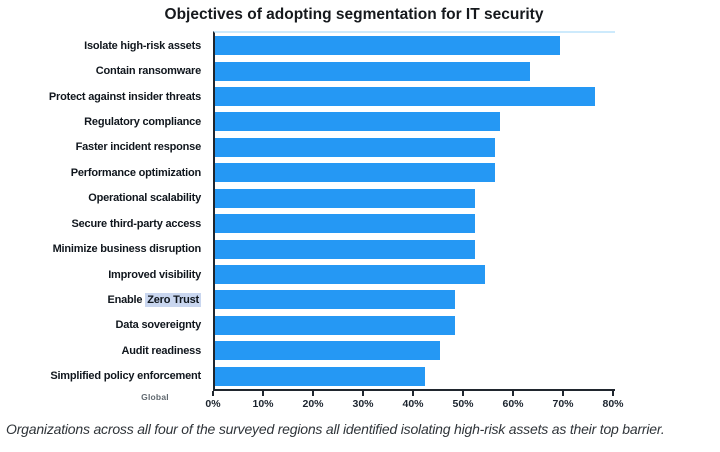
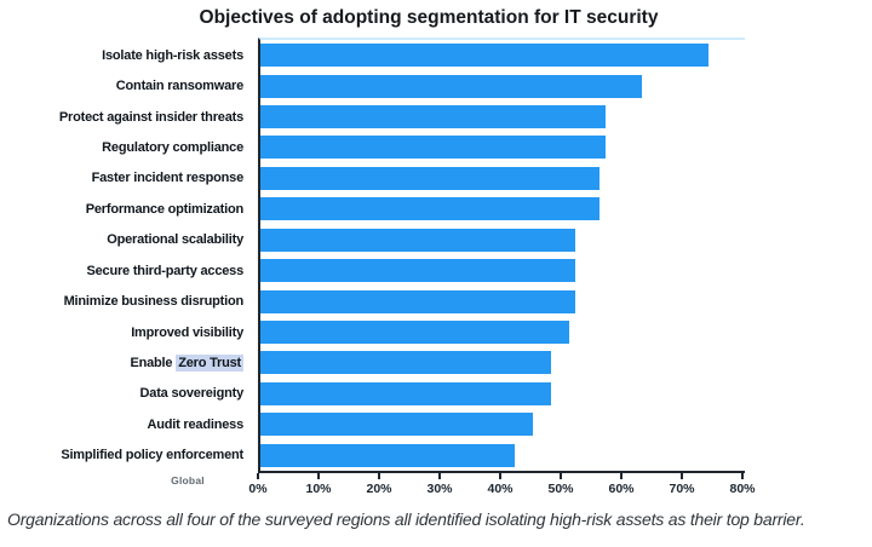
Isolate high-risk assets: 69% -> 74%
Protect against insider threats: 76% -> 57%
Improved visibility: 54% -> 51%
